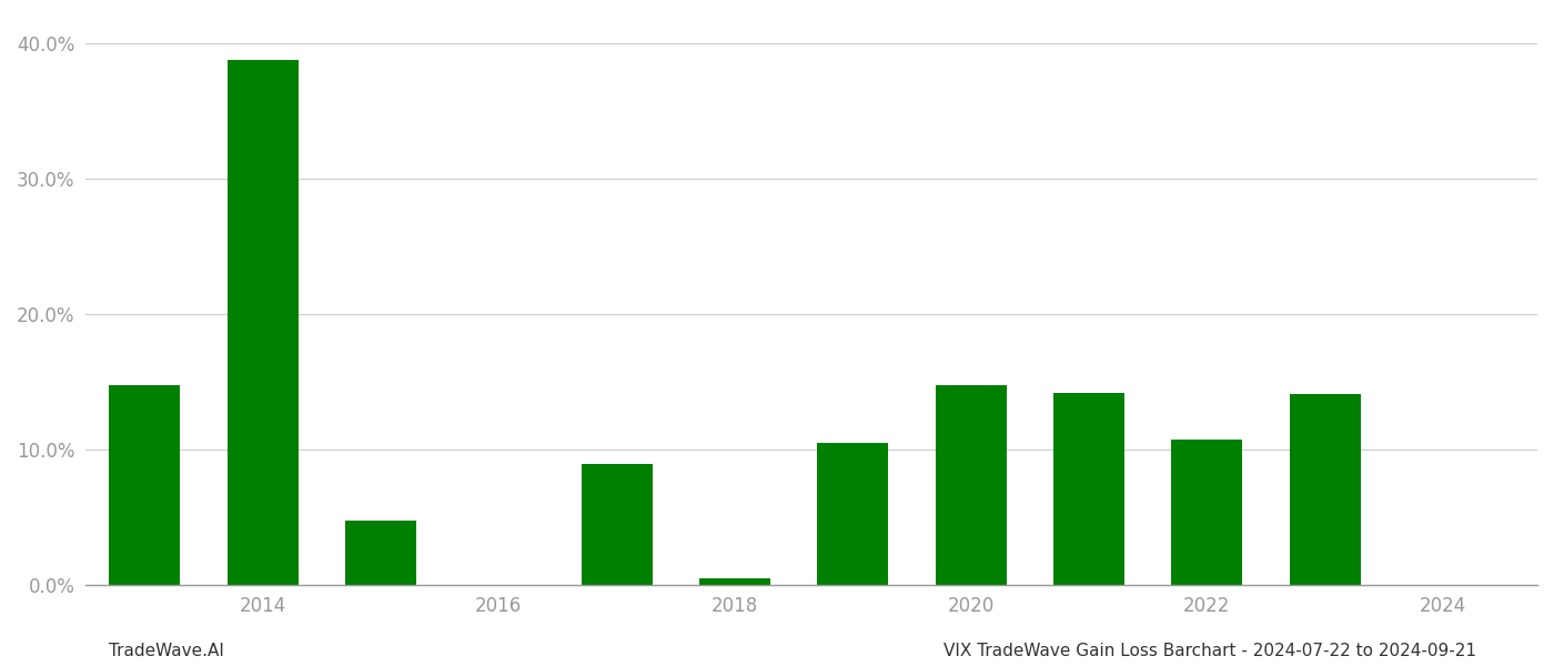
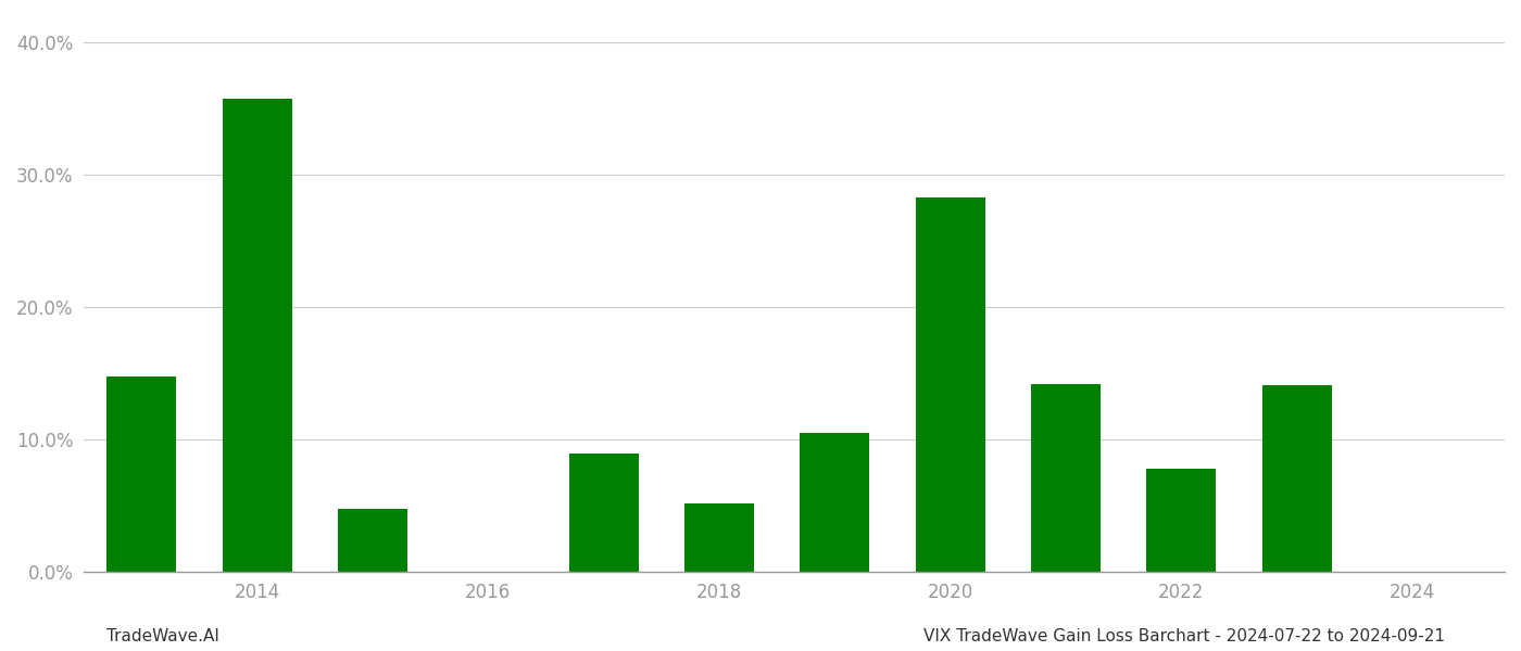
2014: 38.8% -> 35.8%
2018: 0.5% -> 5.2%
2020: 14.8% -> 28.3%
2022: 10.8% -> 7.8%
